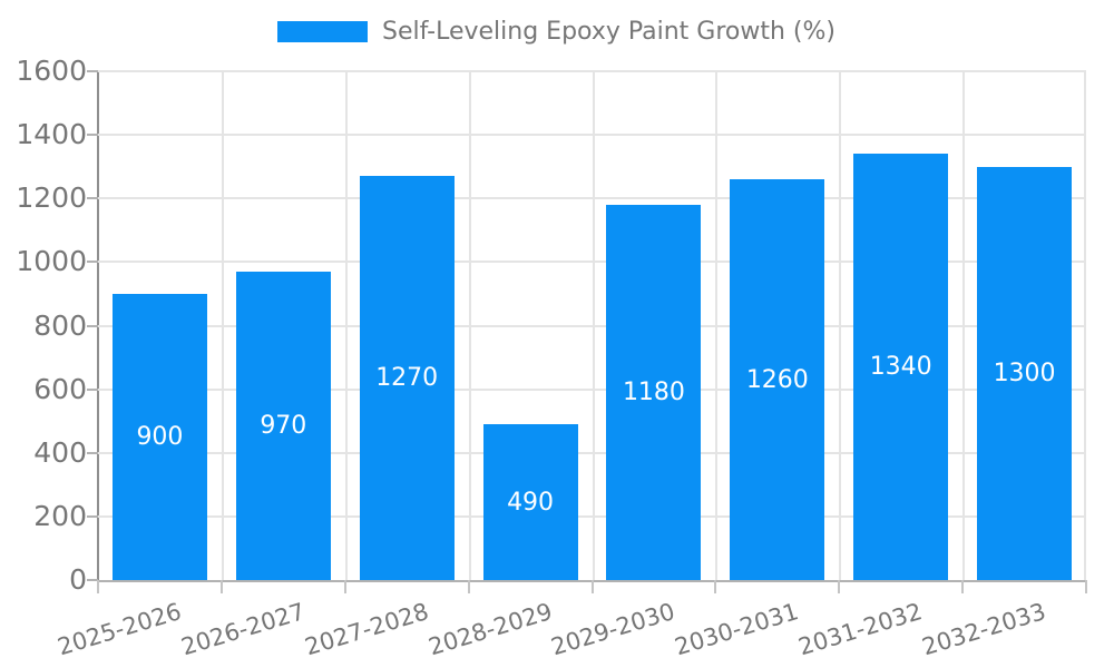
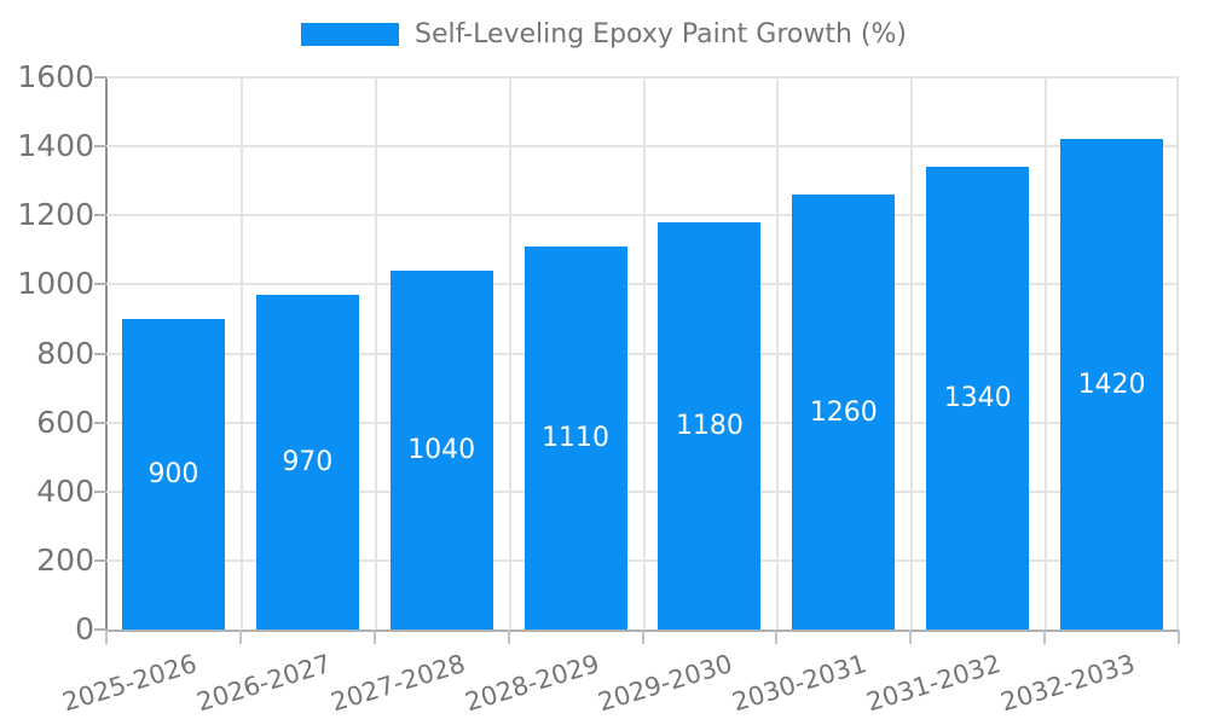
2027-2028: 1270 -> 1040
2028-2029: 490 -> 1110
2032-2033: 1300 -> 1420
